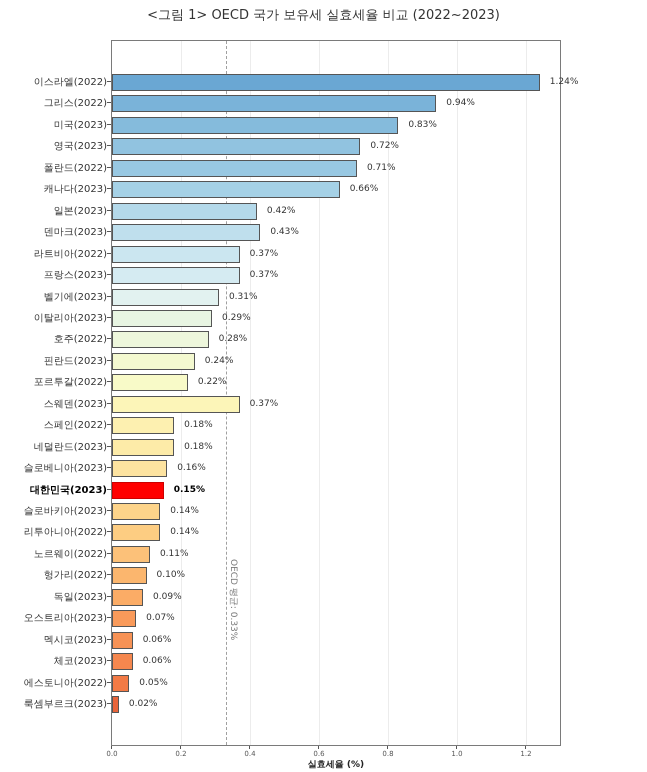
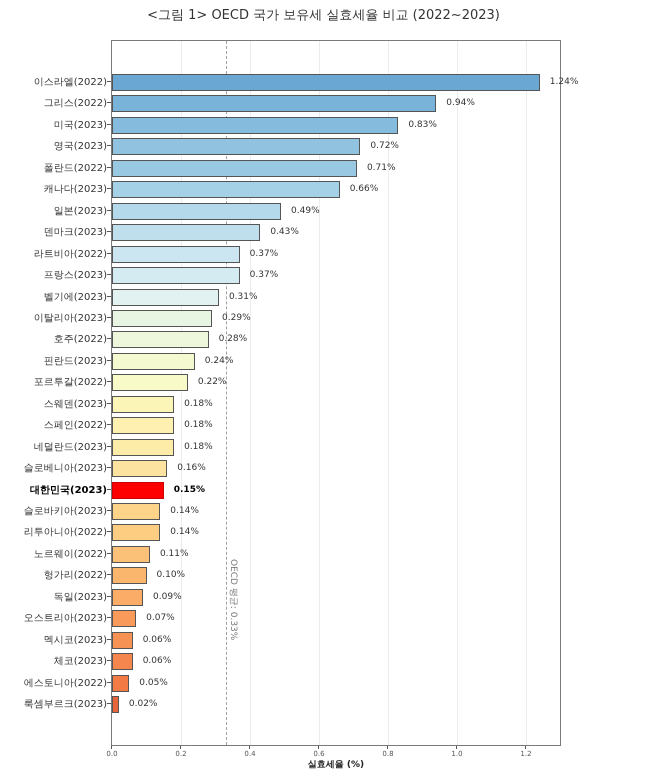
일본(2023): 0.42% -> 0.49%
스웨덴(2023): 0.37% -> 0.18%
